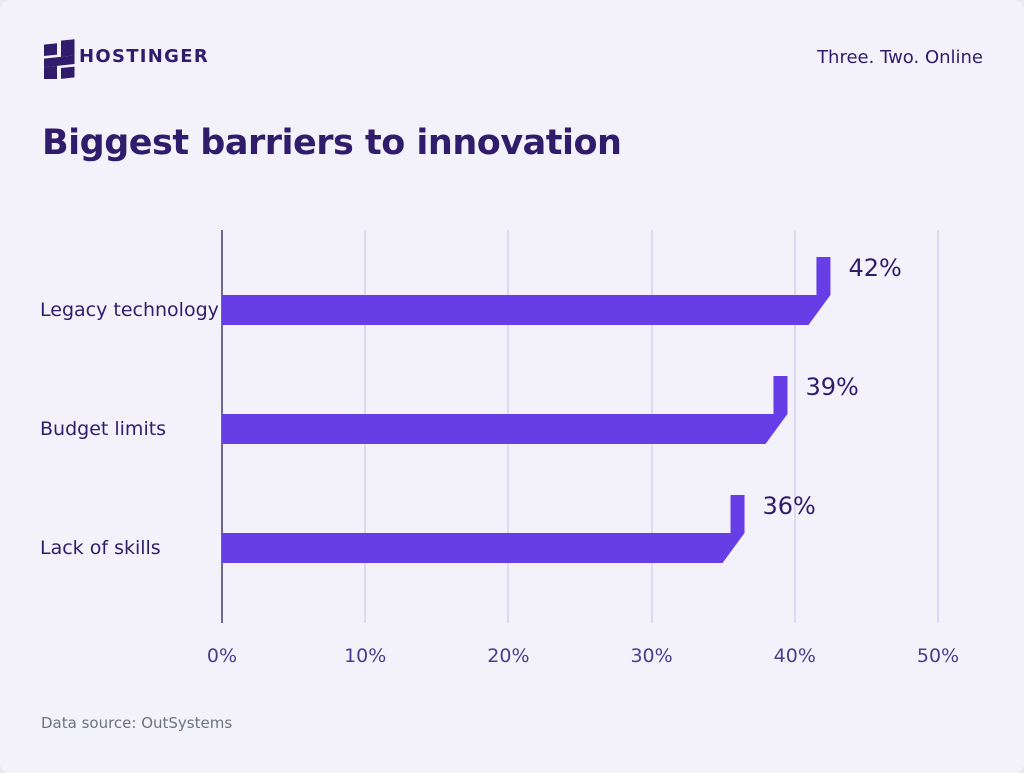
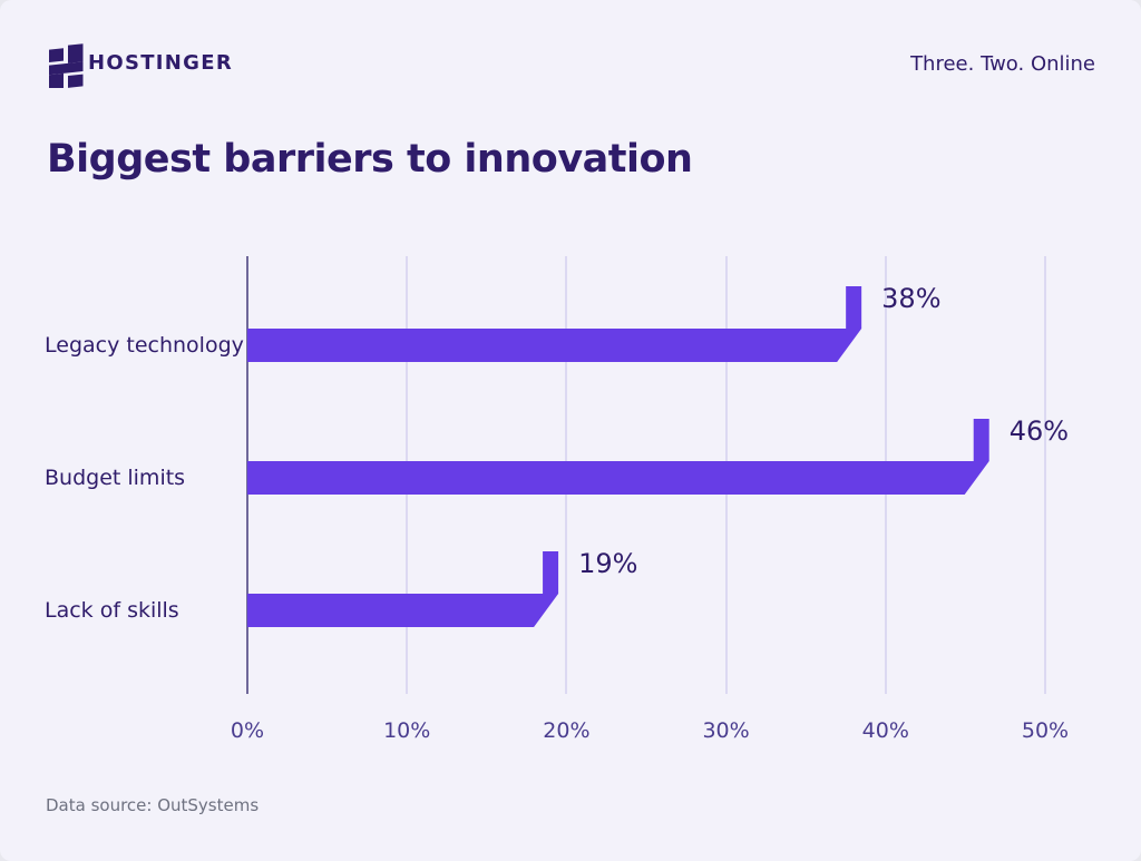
Legacy technology: 42% -> 38%
Budget limits: 39% -> 46%
Lack of skills: 36% -> 19%
